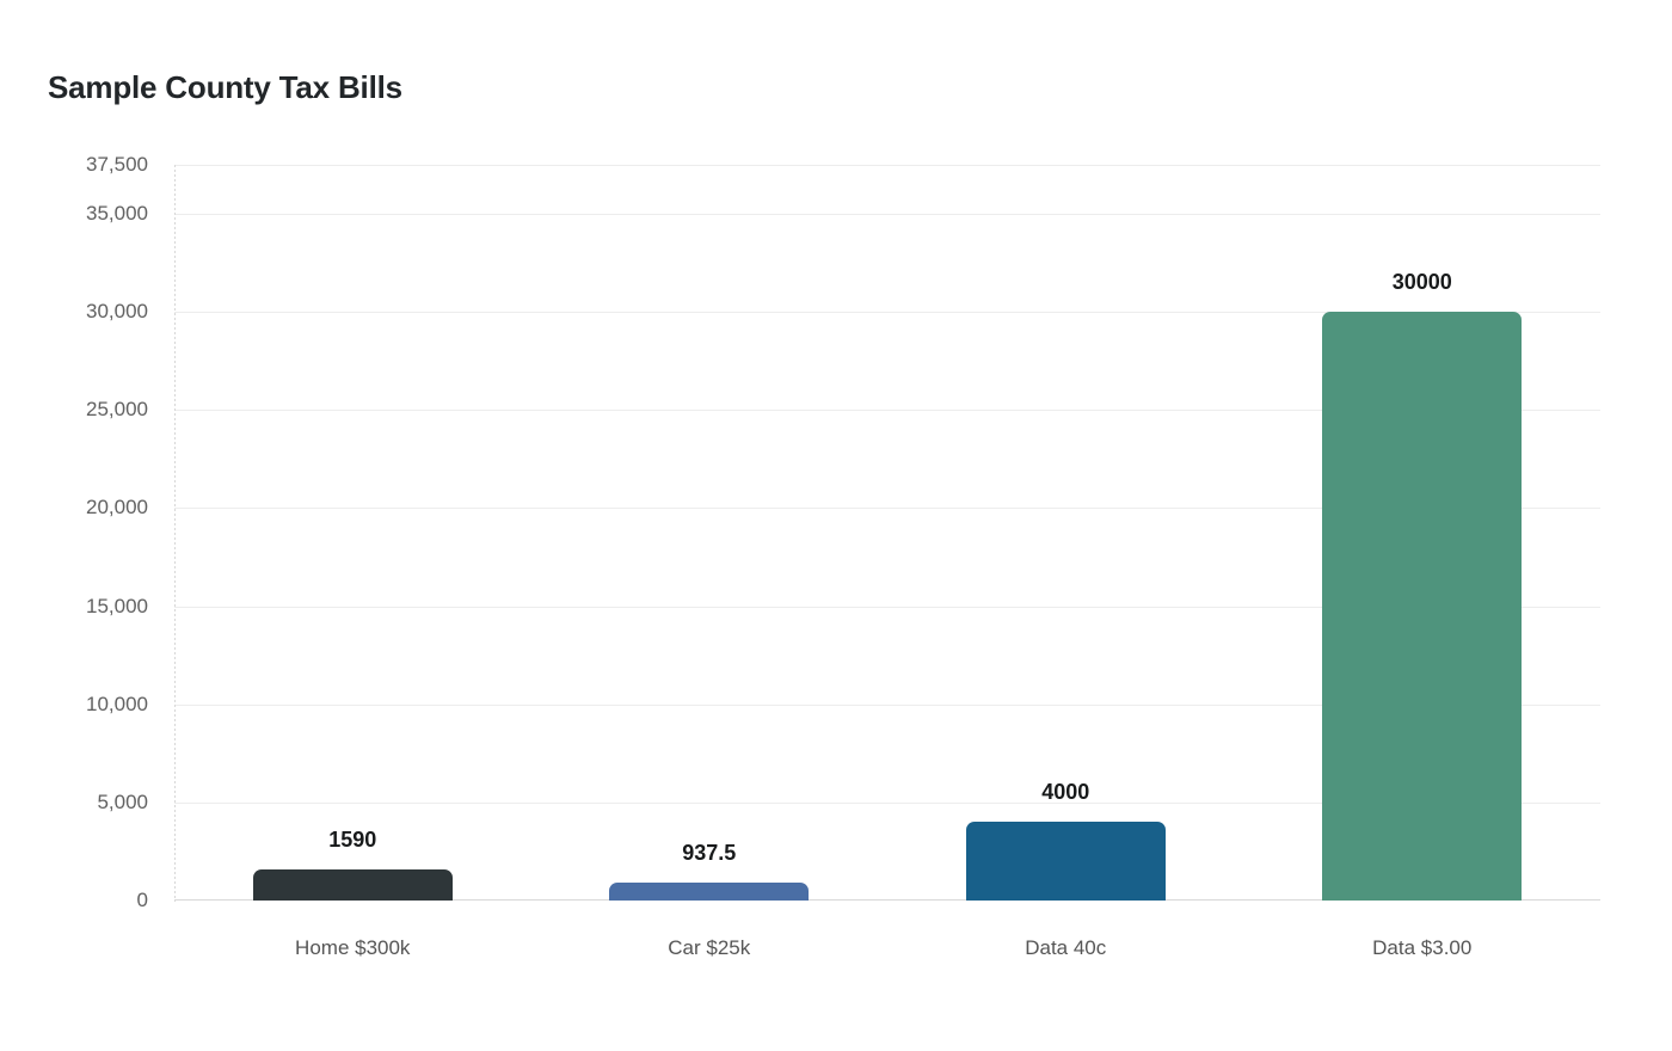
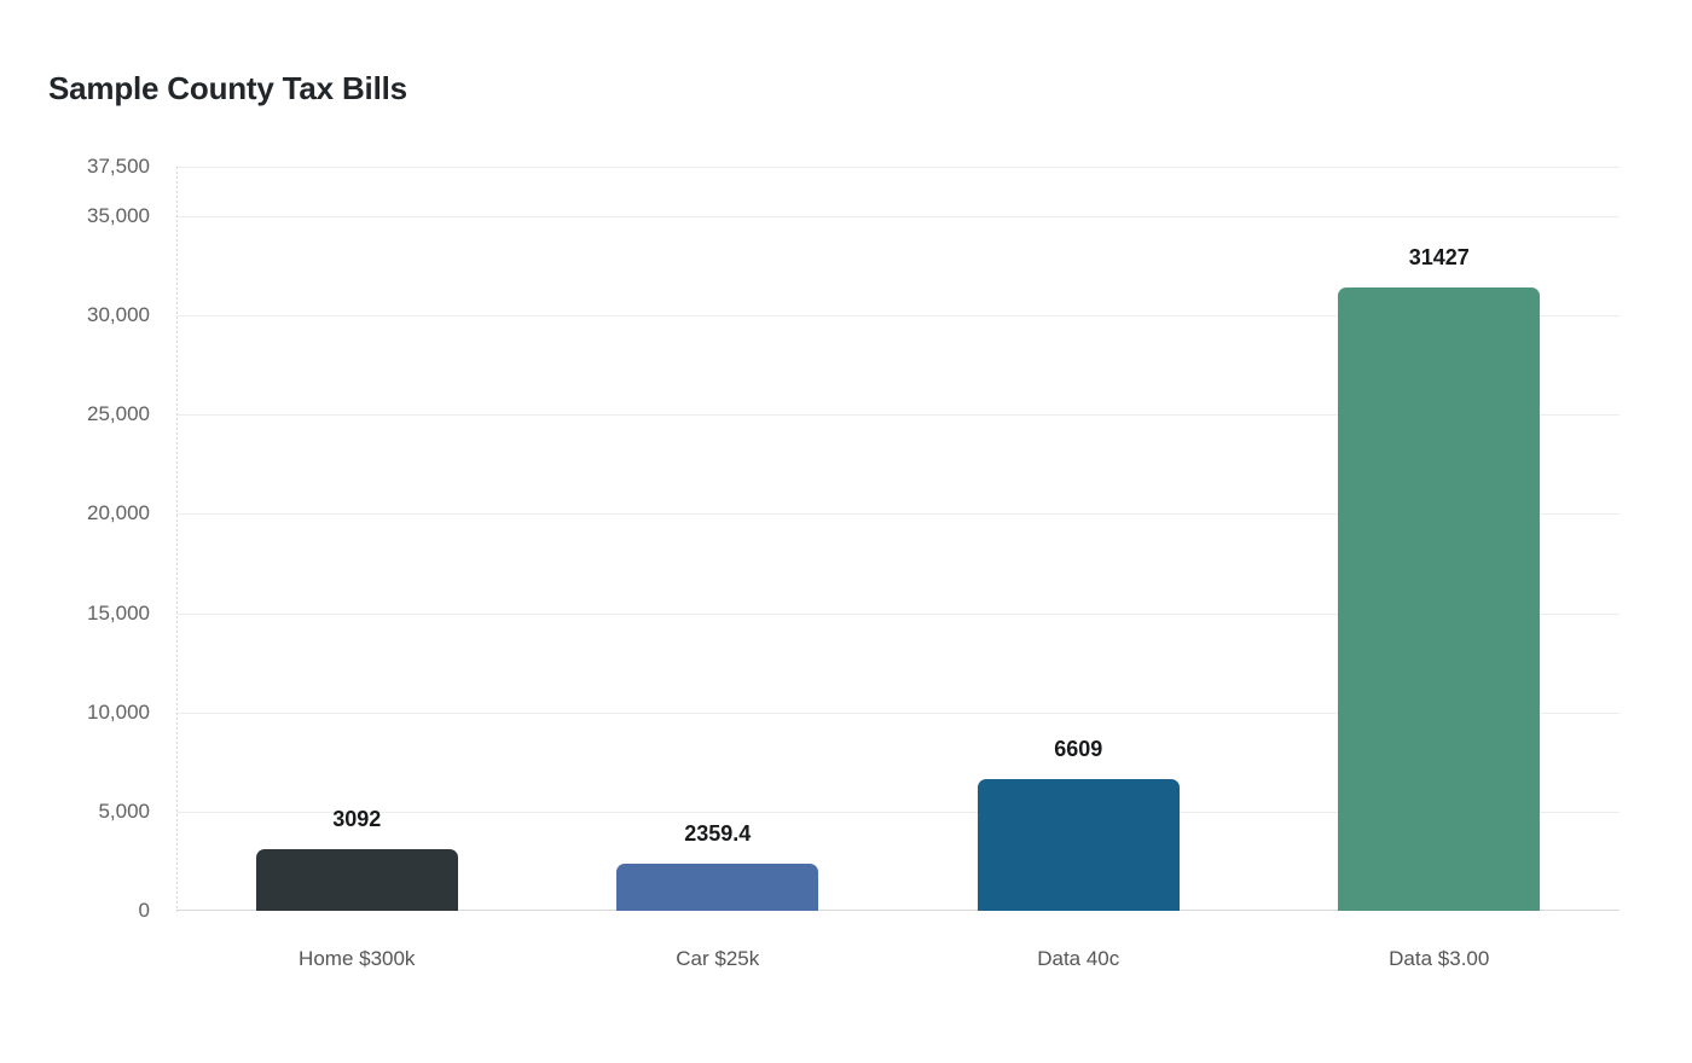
Home $300k: 1590 -> 3092
Car $25k: 937.5 -> 2359.4
Data 40c: 4000 -> 6609
Data $3.00: 30000 -> 31427
